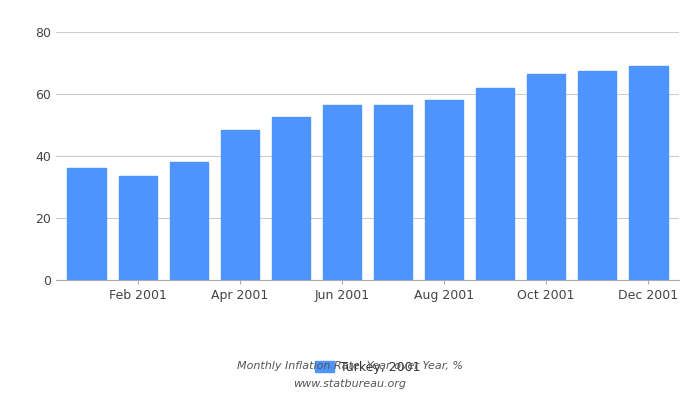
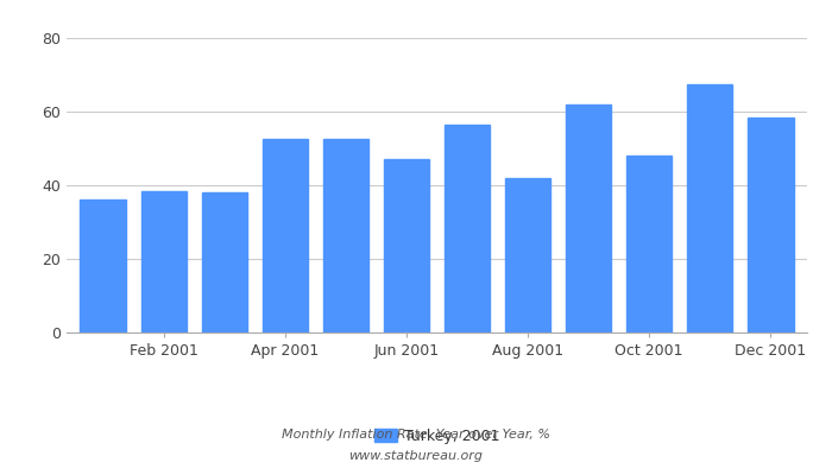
Feb 2001: 33.5 -> 38.5
Apr 2001: 48.5 -> 52.5
Jun 2001: 56.5 -> 47.0
Aug 2001: 58.0 -> 42.0
Oct 2001: 66.5 -> 48.0
Dec 2001: 69.0 -> 58.5
